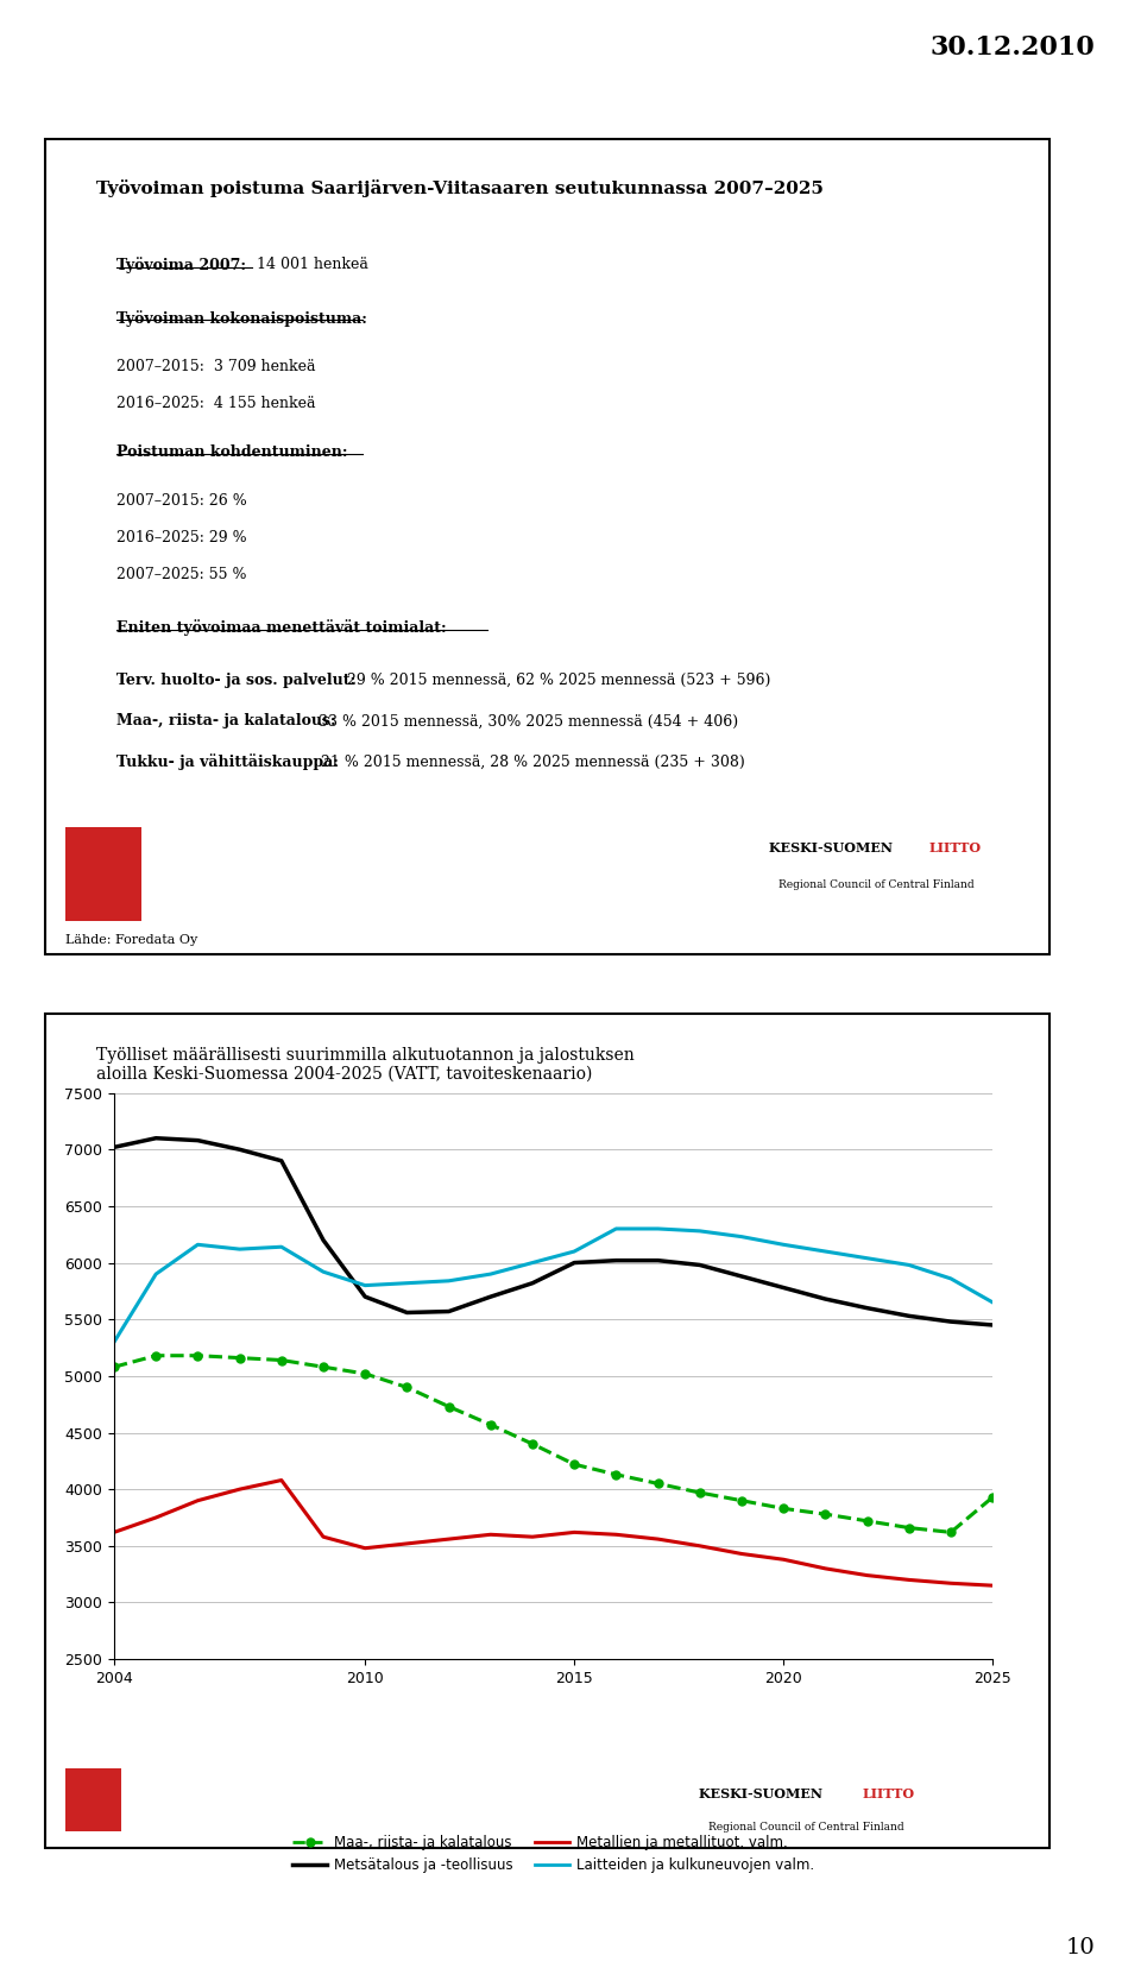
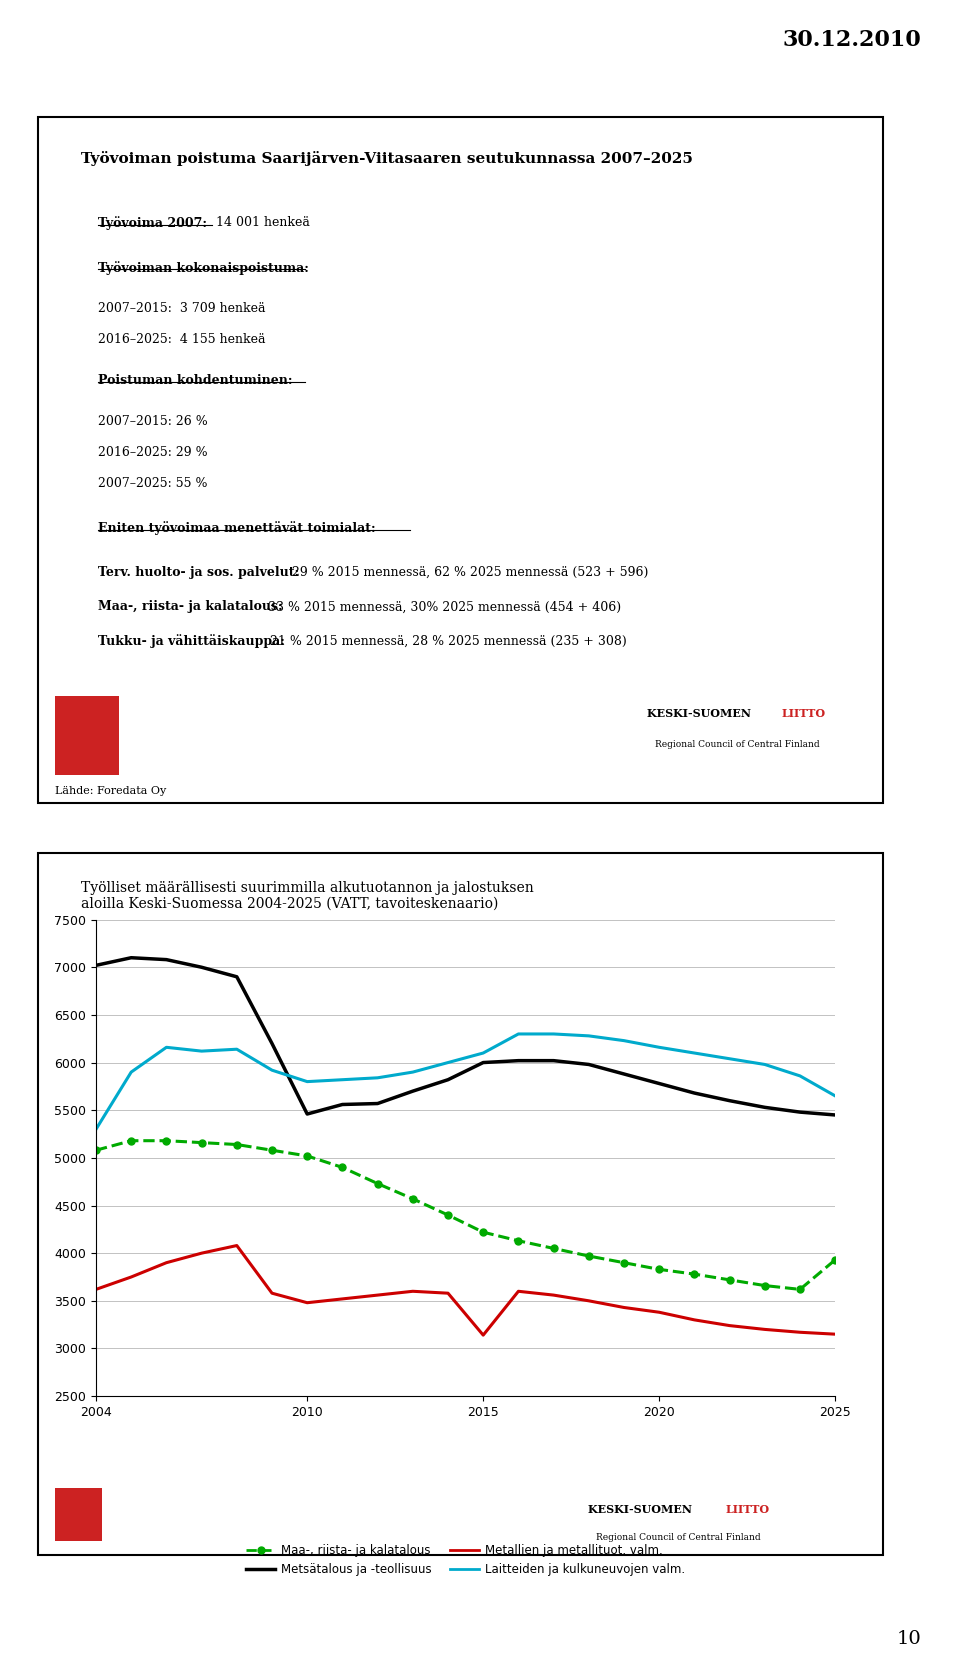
Metsätalous ja -teollisuus/2010: 5700 -> 5460
Metallien ja metallituot. valm./2015: 3620 -> 3140
